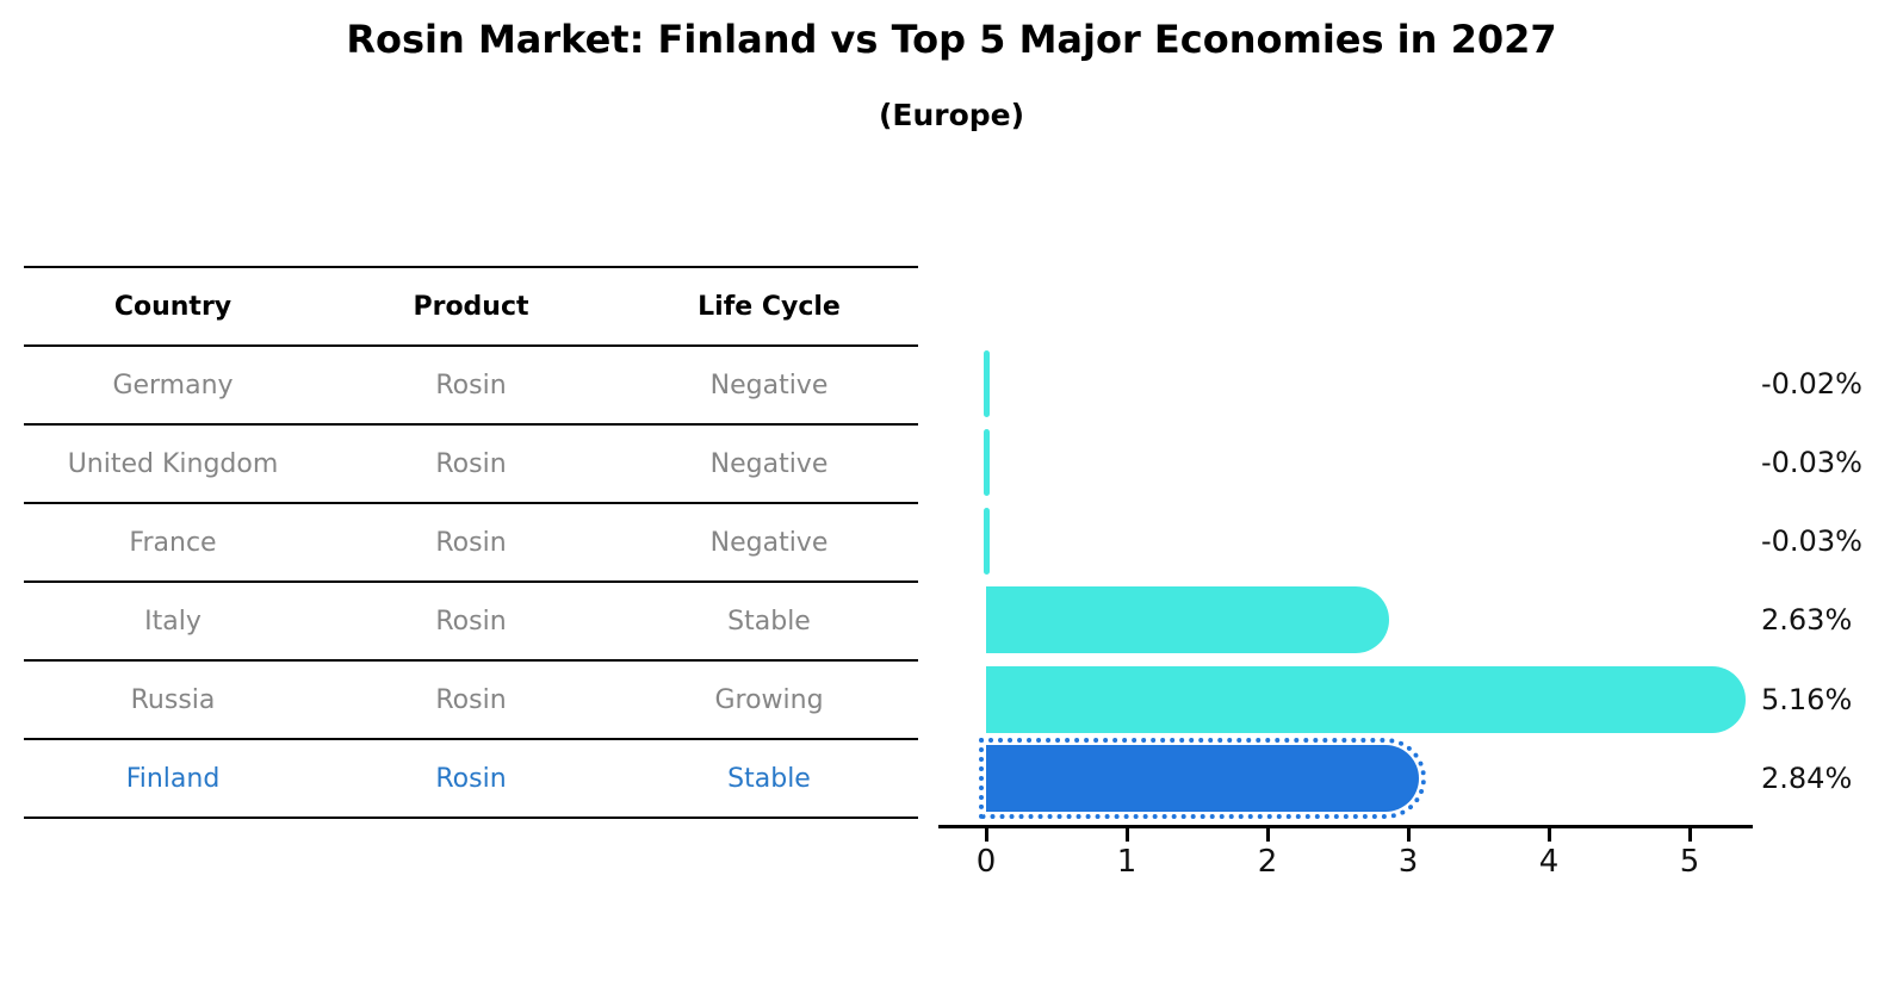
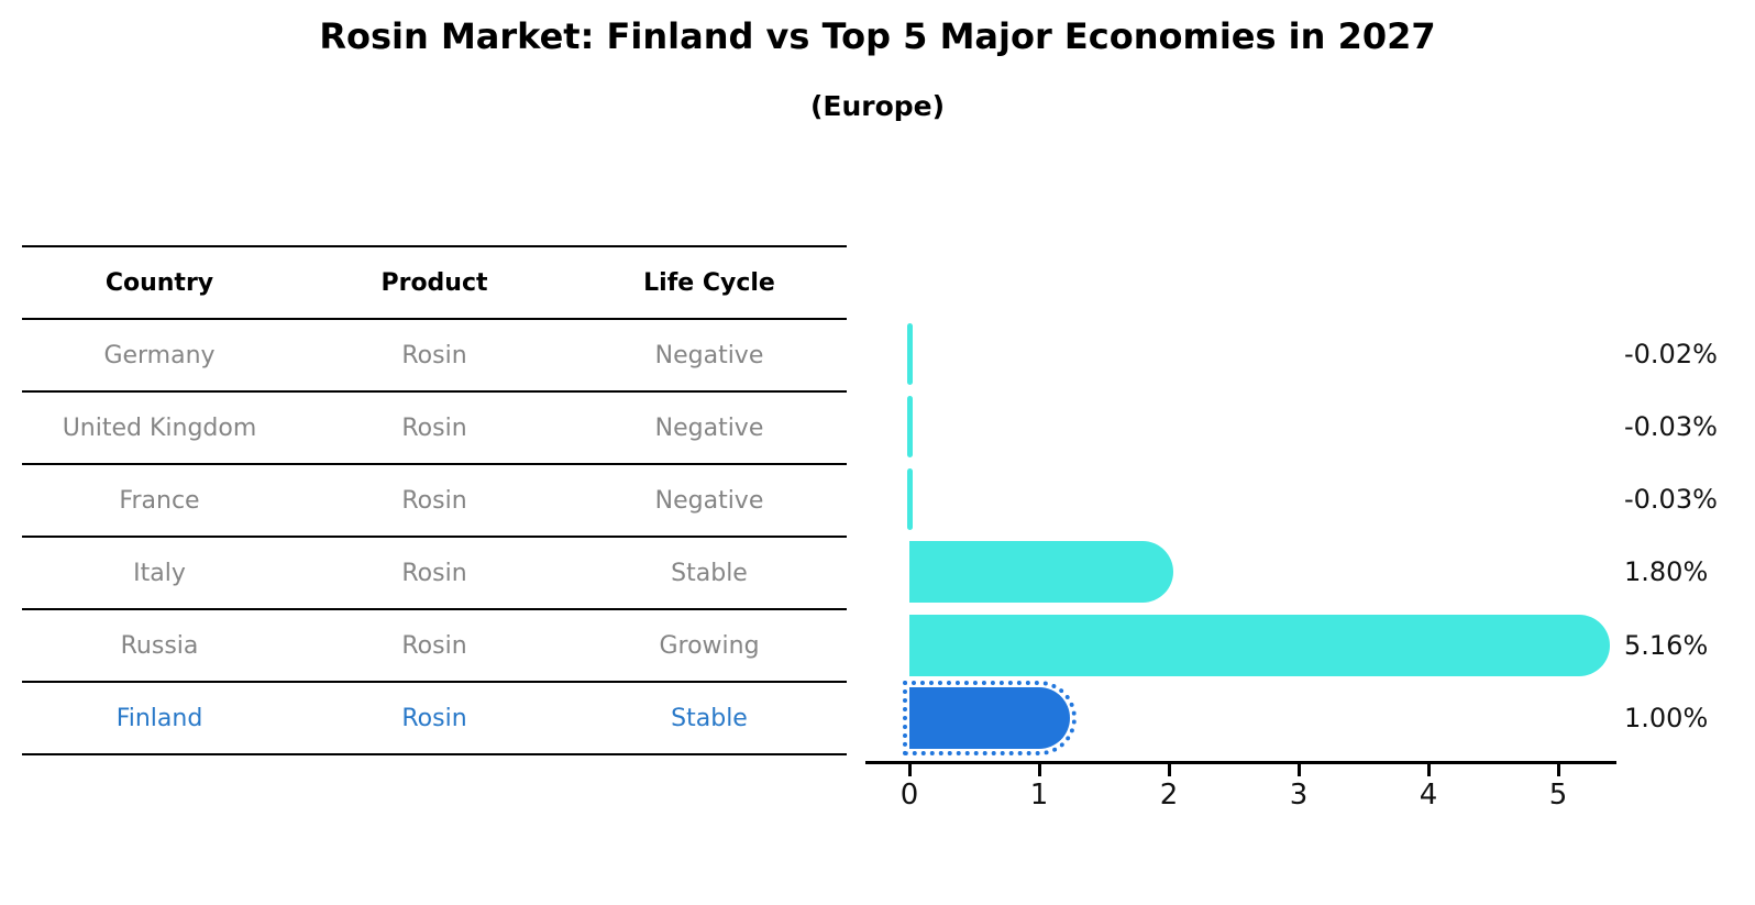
Italy: 2.63% -> 1.80%
Finland: 2.84% -> 1.00%
